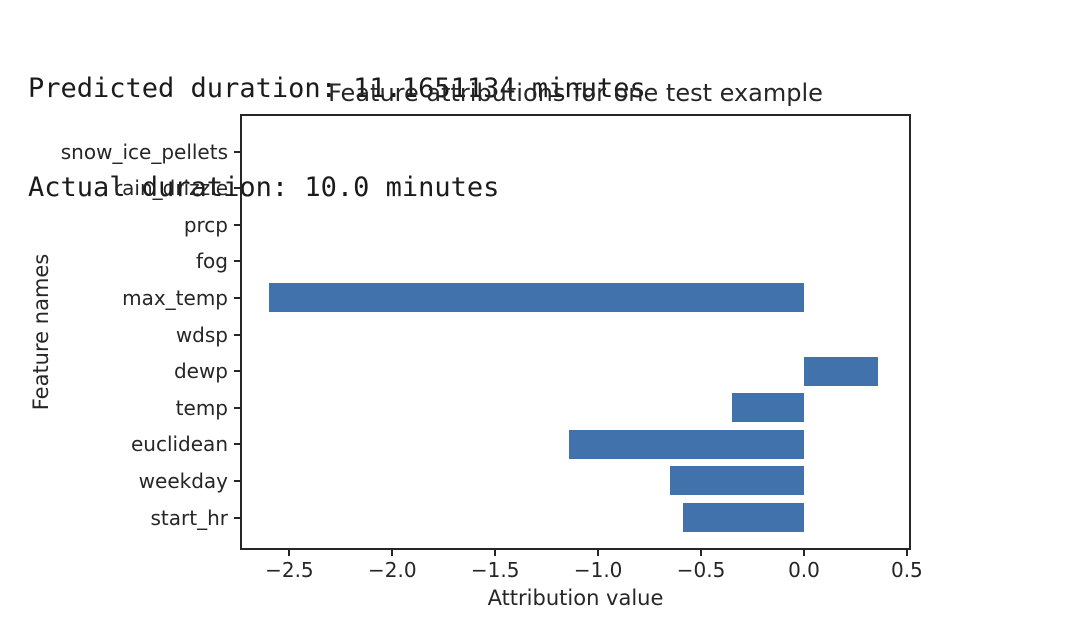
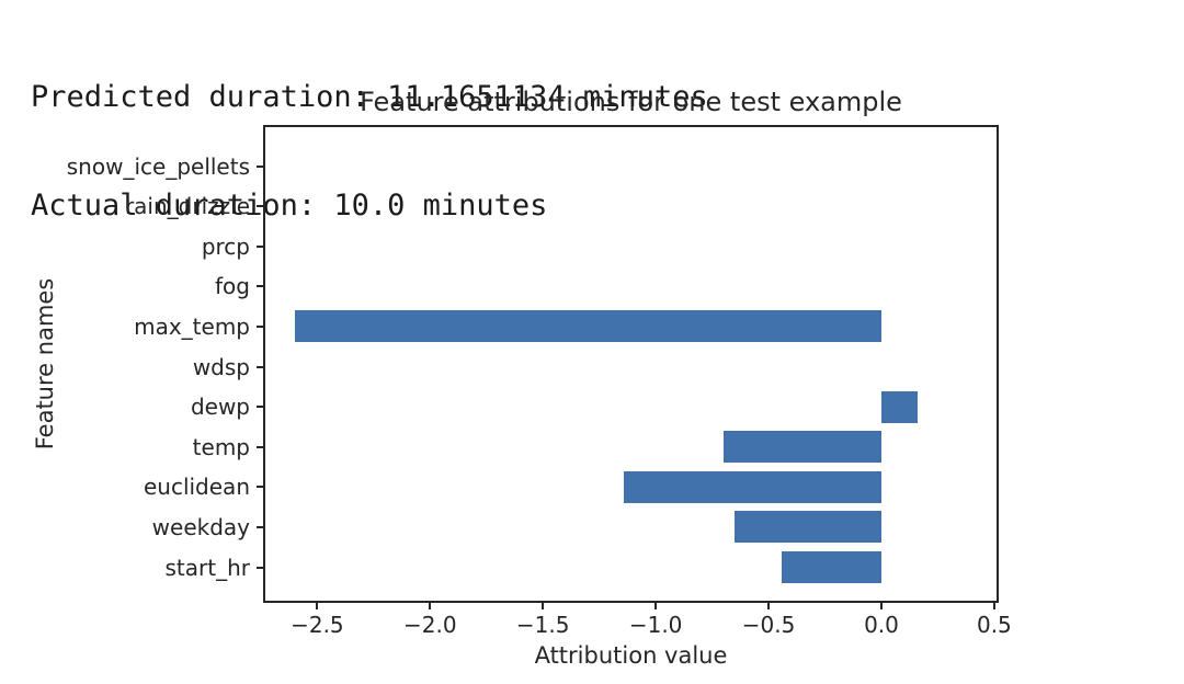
dewp: 0.36 -> 0.16
temp: -0.35 -> -0.70
start_hr: -0.59 -> -0.44
